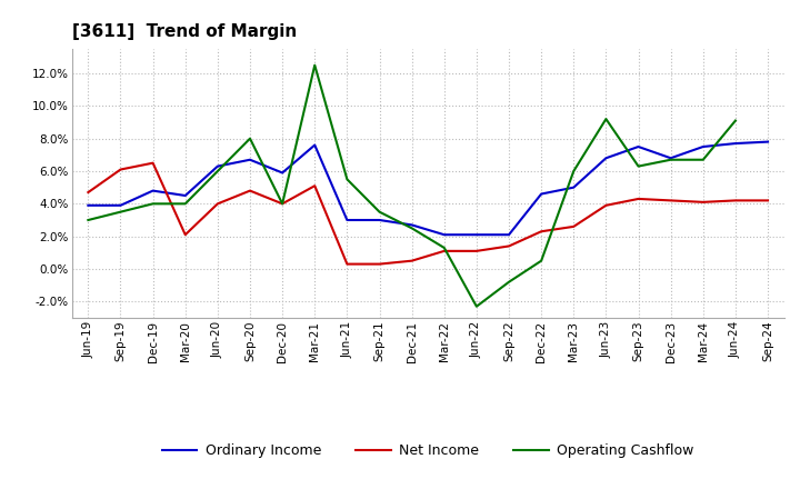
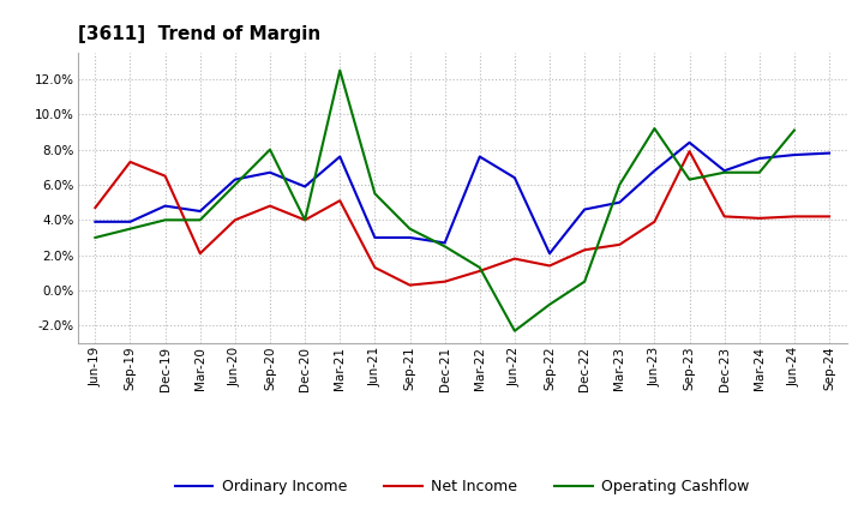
Net Income/Sep-19: 6.1% -> 7.3%
Net Income/Jun-21: 0.3% -> 1.3%
Ordinary Income/Mar-22: 2.1% -> 7.6%
Ordinary Income/Jun-22: 2.1% -> 6.4%
Net Income/Jun-22: 1.1% -> 1.8%
Ordinary Income/Sep-23: 7.5% -> 8.4%
Net Income/Sep-23: 4.3% -> 7.9%
